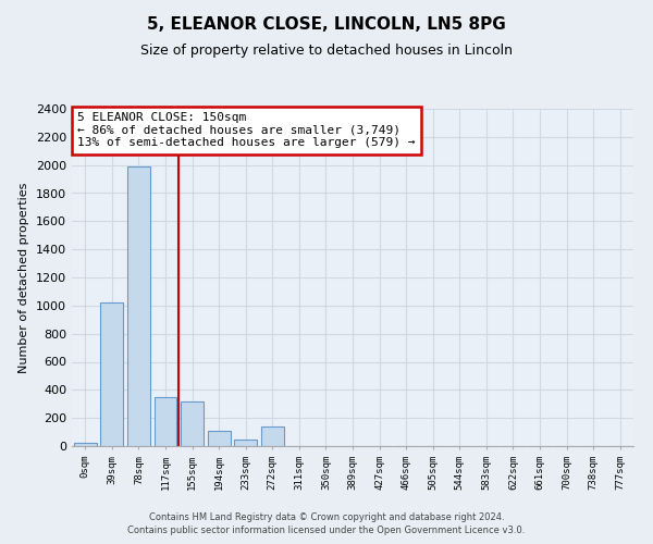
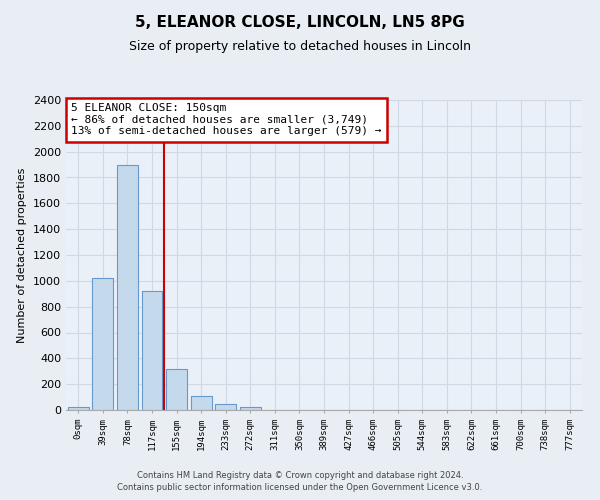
78sqm: 1990 -> 1900
117sqm: 350 -> 920
272sqm: 140 -> 20
